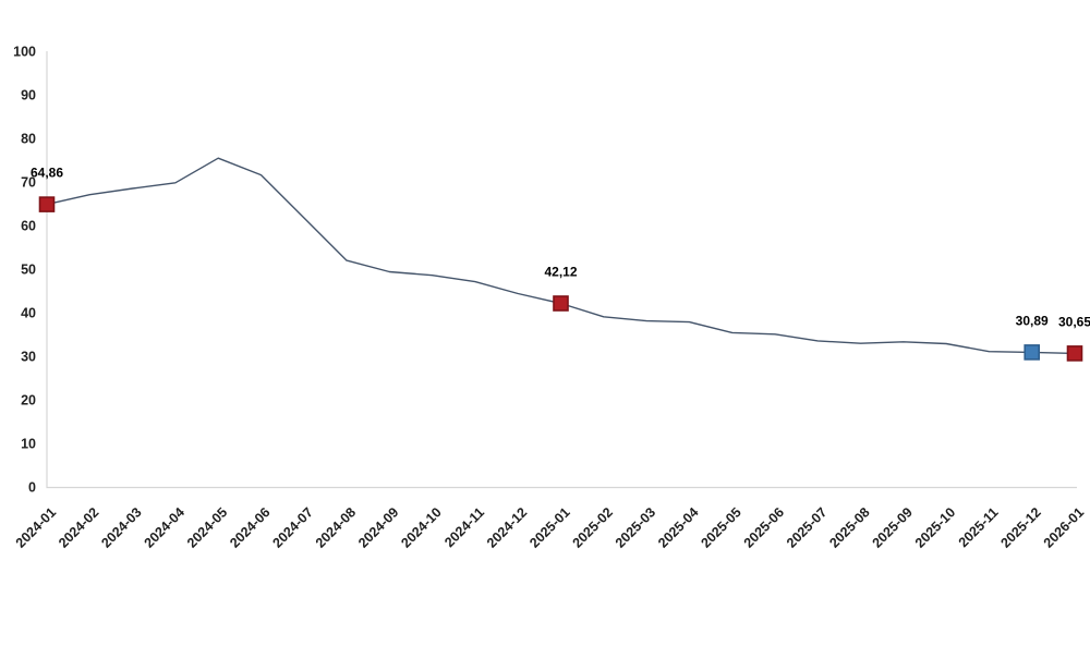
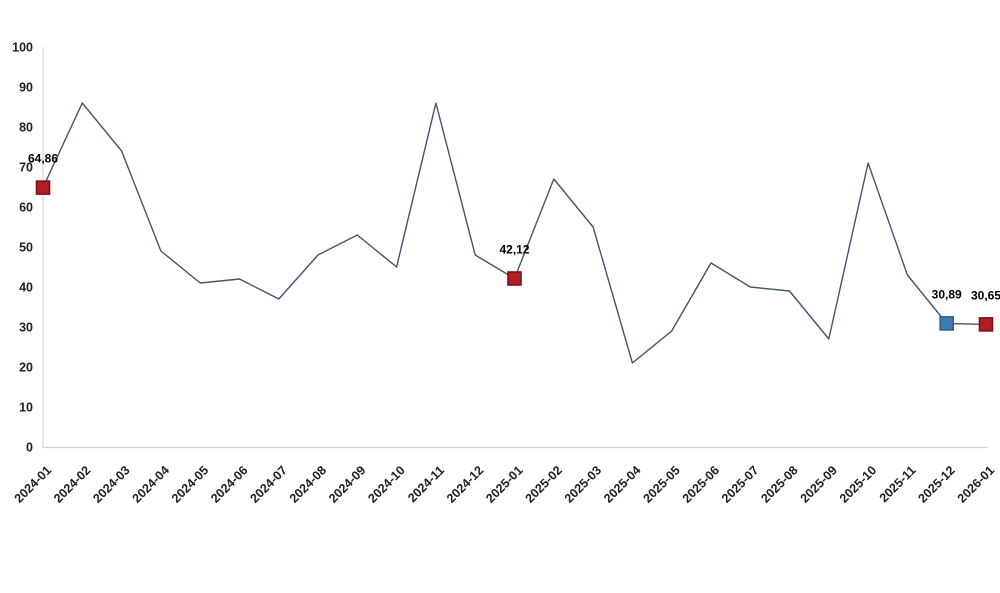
2024-02: 67 -> 86
2024-03: 68 -> 74
2024-04: 70 -> 49
2024-05: 75 -> 41
2024-06: 72 -> 42
2024-07: 62 -> 37
2024-08: 52 -> 48
2024-09: 49 -> 53
2024-10: 49 -> 45
2024-11: 47 -> 86
2024-12: 44 -> 48
2025-02: 39 -> 67
2025-03: 38 -> 55
2025-04: 38 -> 21
2025-05: 35 -> 29
2025-06: 35 -> 46
2025-07: 34 -> 40
2025-08: 33 -> 39
2025-09: 33 -> 27
2025-10: 33 -> 71
2025-11: 31 -> 43
